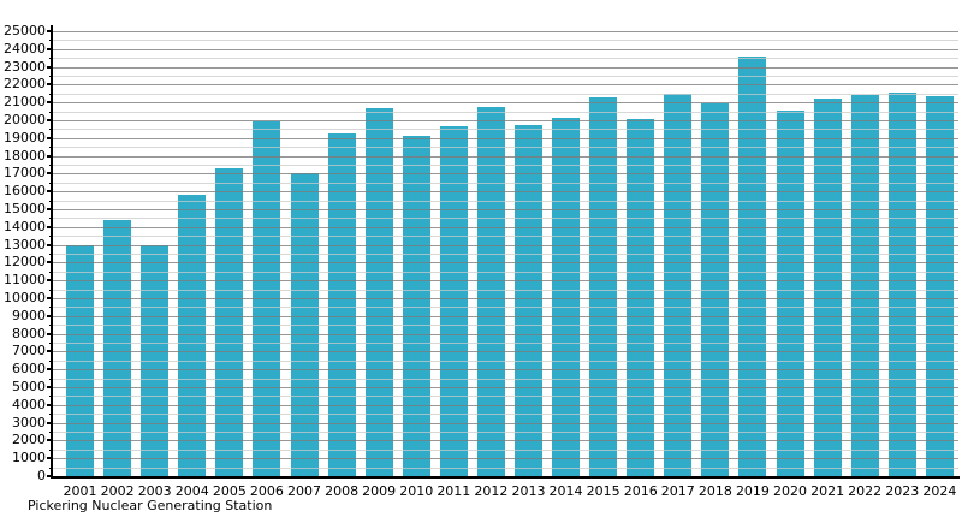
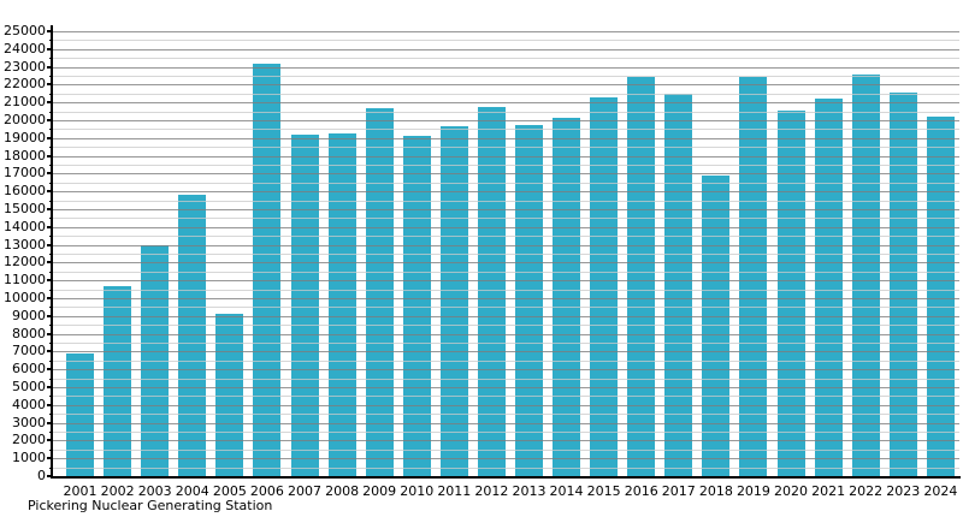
2001: 13000 -> 6900
2002: 14400 -> 10700
2005: 17300 -> 9100
2006: 20000 -> 23200
2007: 17000 -> 19200
2016: 20000 -> 22400
2018: 21000 -> 16900
2019: 23600 -> 22400
2022: 21400 -> 22600
2024: 21400 -> 20200
